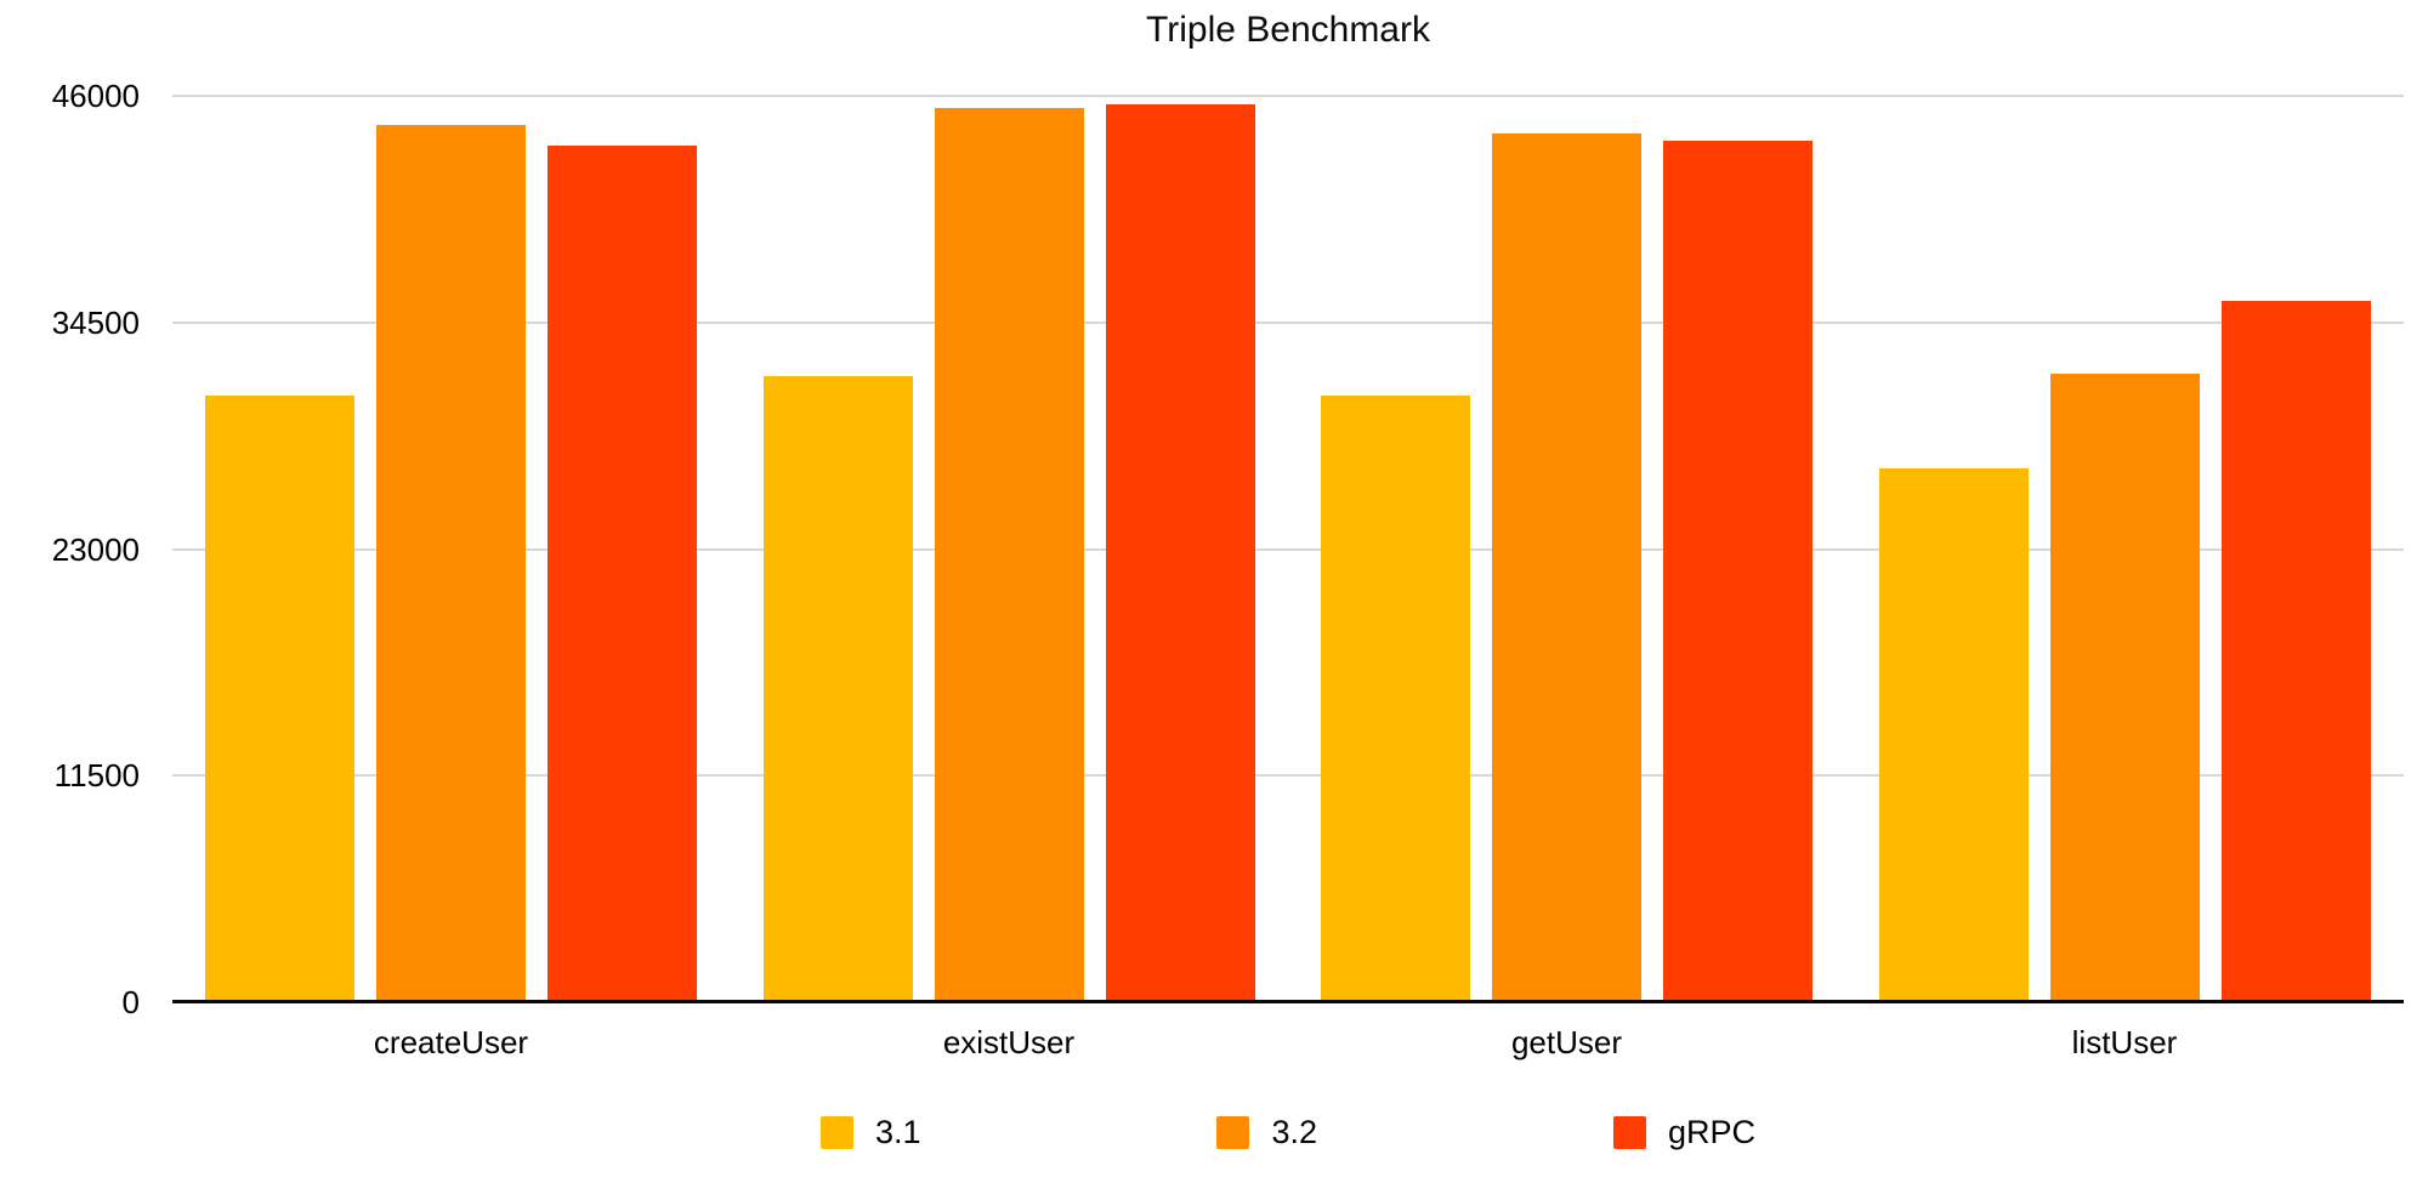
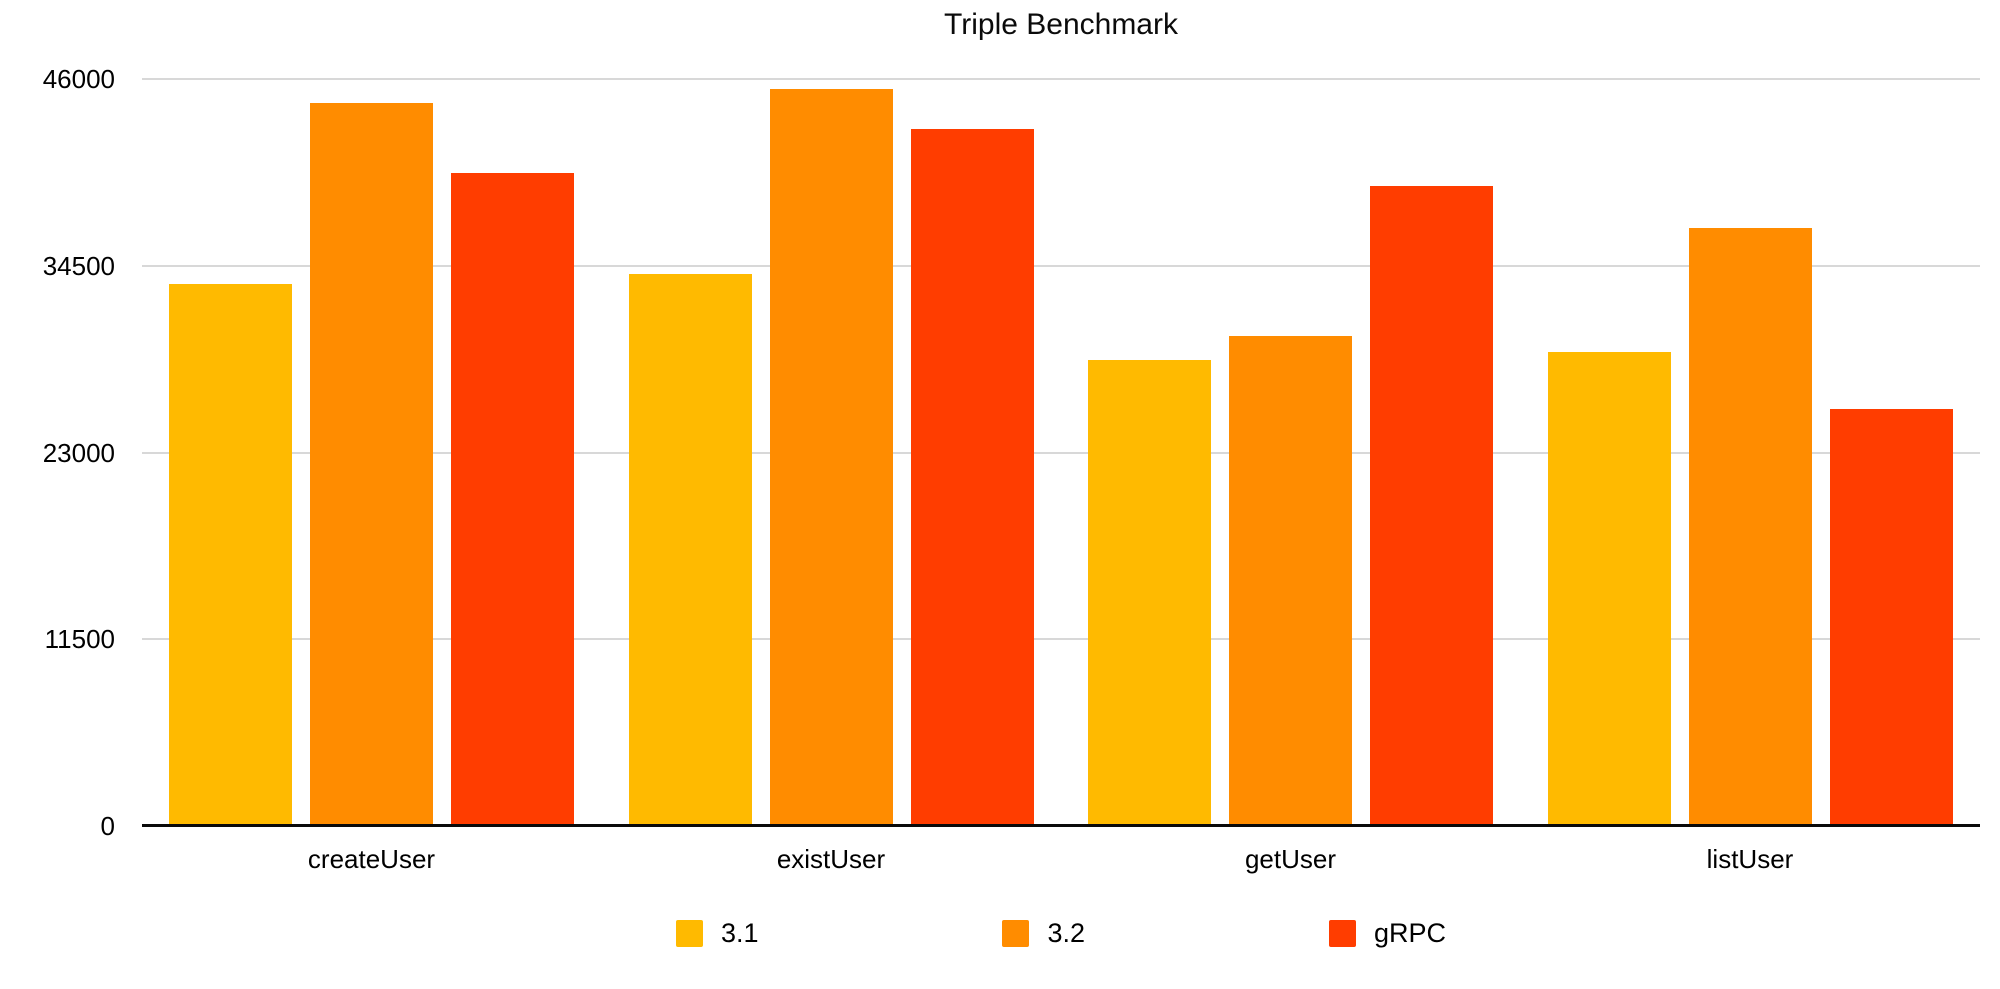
3.1/createUser: 30800 -> 33400
gRPC/createUser: 43500 -> 40200
3.1/existUser: 31800 -> 34000
gRPC/existUser: 45600 -> 42900
3.1/getUser: 30800 -> 28700
3.2/getUser: 44100 -> 30200
gRPC/getUser: 43700 -> 39400
3.1/listUser: 27100 -> 29200
3.2/listUser: 31900 -> 36800
gRPC/listUser: 35600 -> 25700
